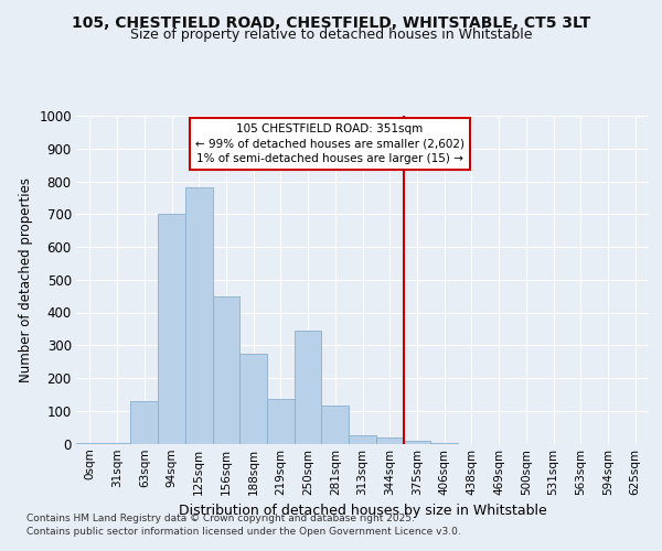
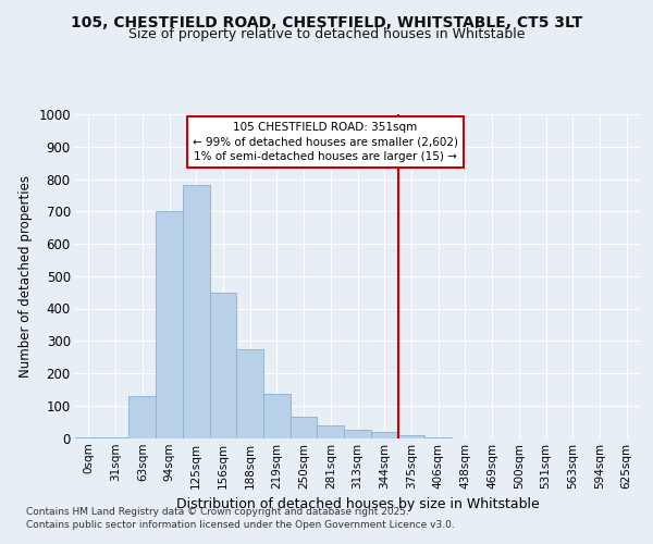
250sqm: 345 -> 65
281sqm: 115 -> 40
